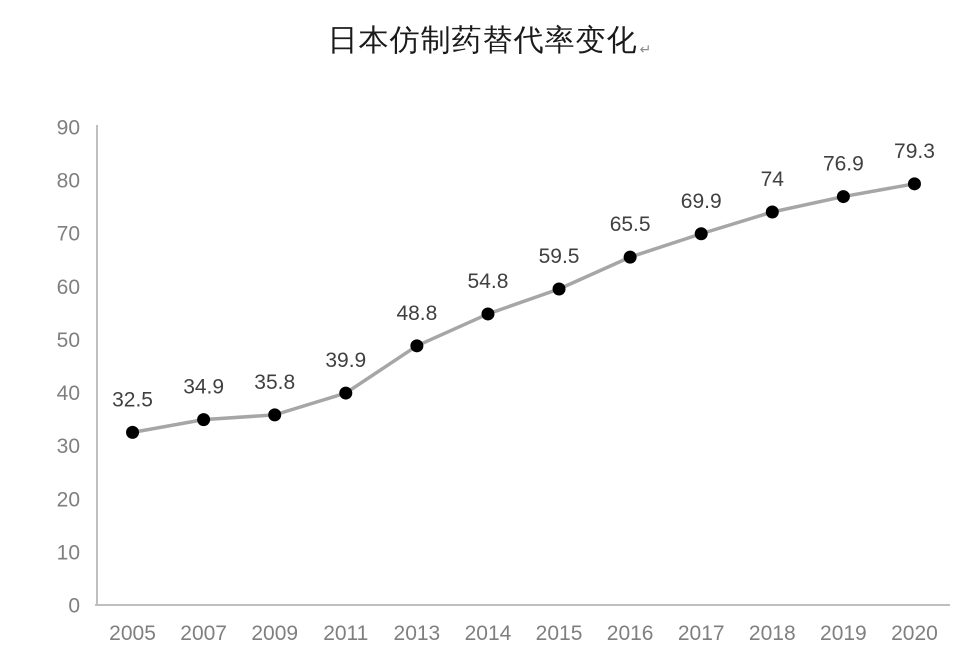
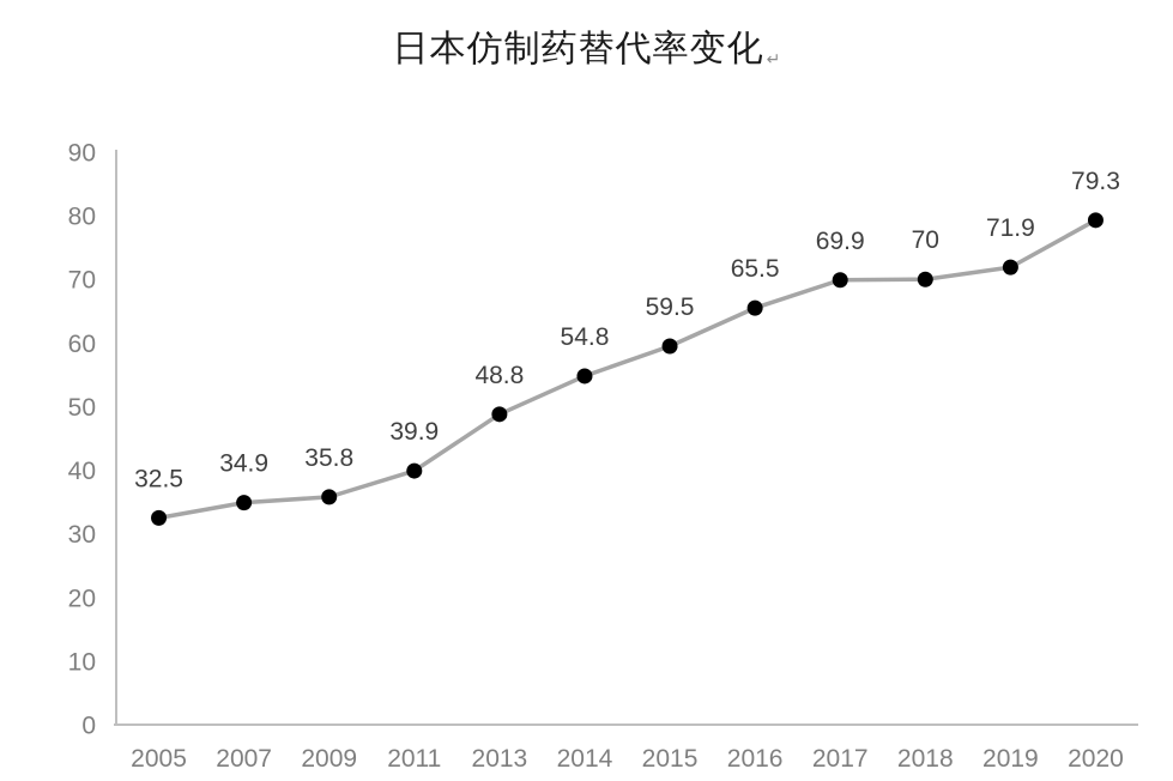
2018: 74 -> 70
2019: 76.9 -> 71.9
